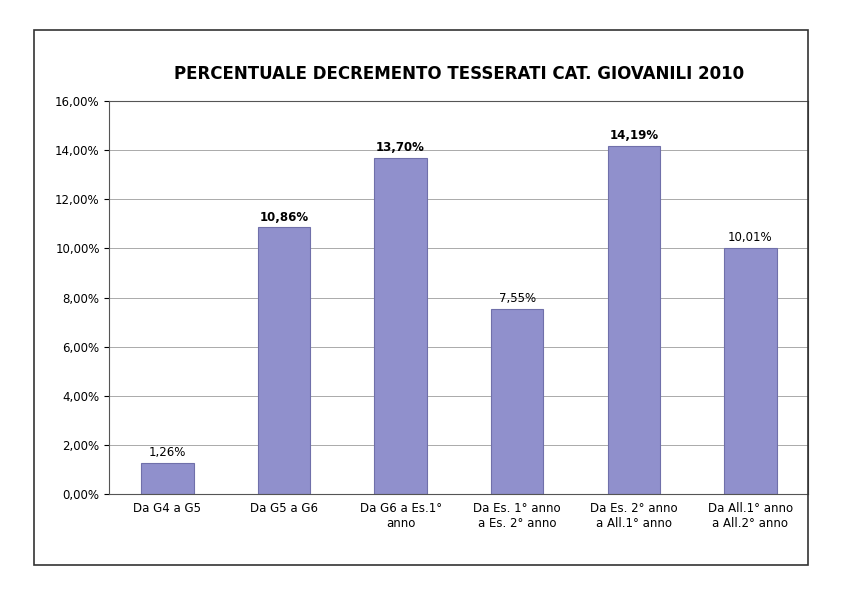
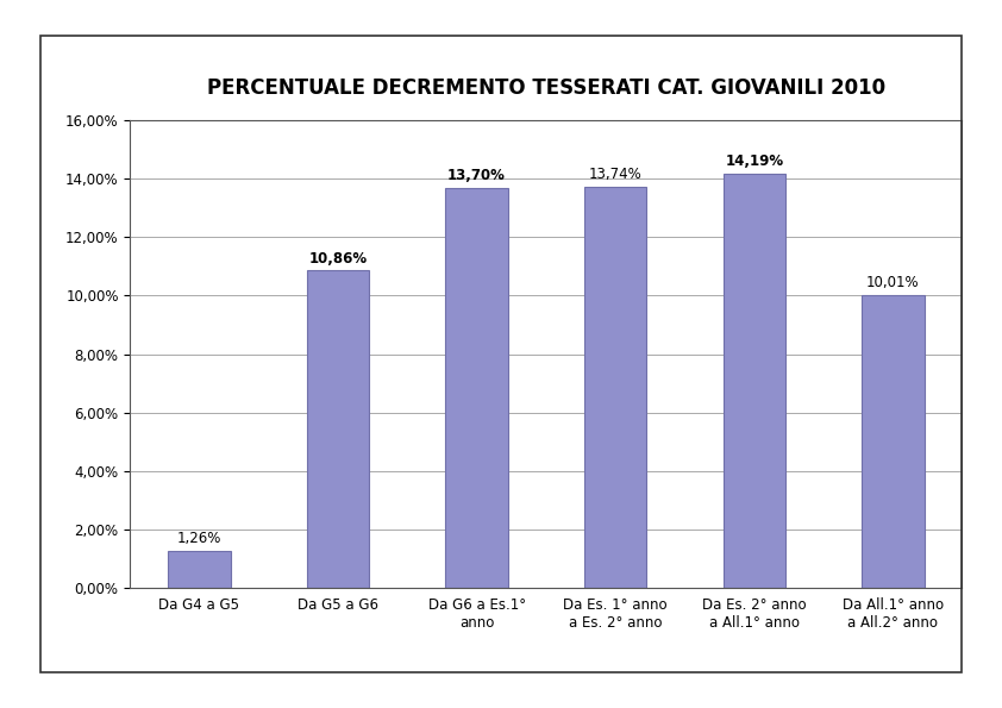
Da Es. 1° anno a Es. 2° anno: 7,55% -> 13,74%
